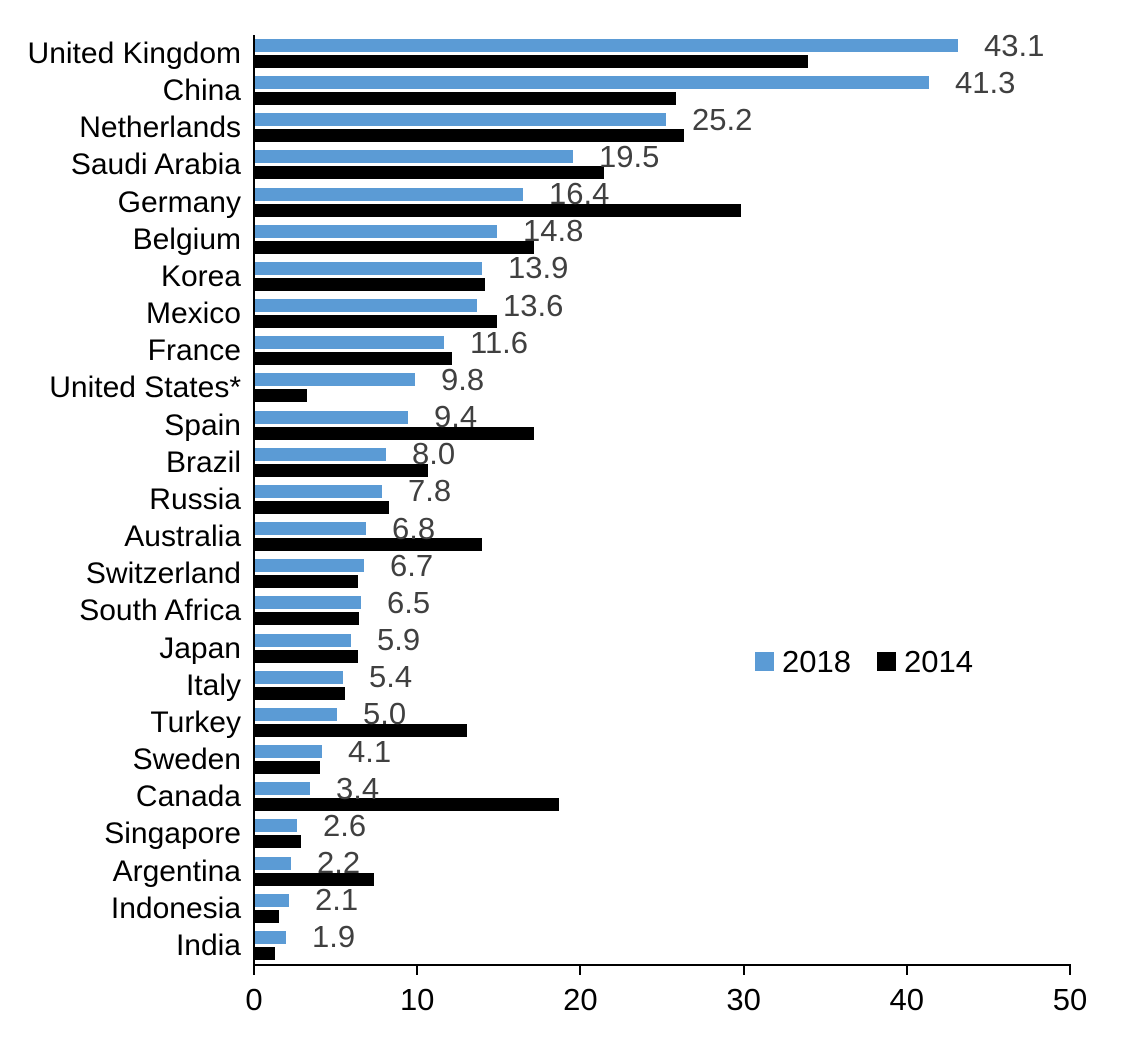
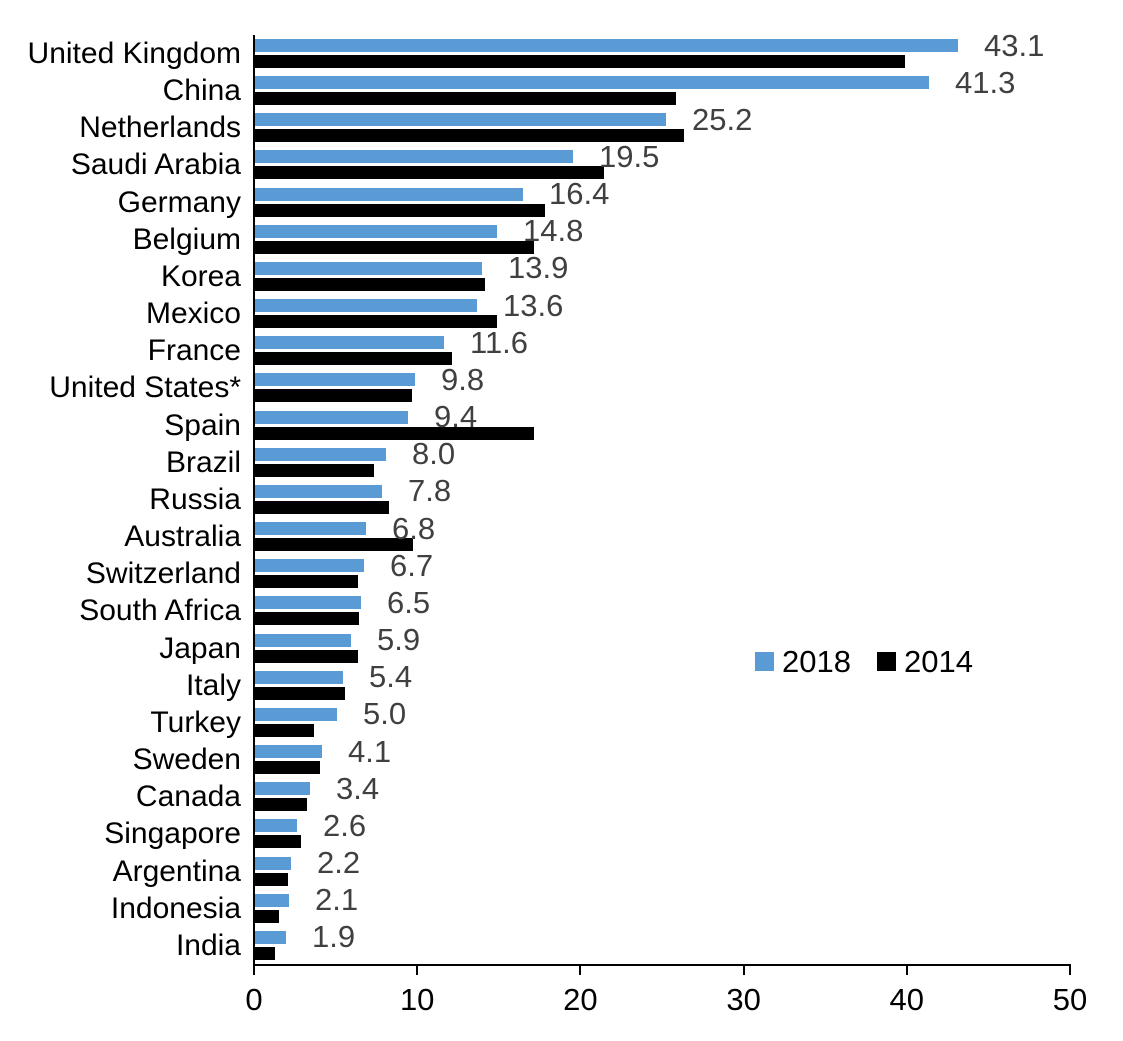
2014/United Kingdom: 33.9 -> 39.8
2014/Germany: 29.8 -> 17.8
2014/United States*: 3.2 -> 9.6
2014/Brazil: 10.6 -> 7.3
2014/Australia: 13.9 -> 9.7
2014/Turkey: 13.0 -> 3.6
2014/Canada: 18.6 -> 3.2
2014/Argentina: 7.3 -> 2.0
